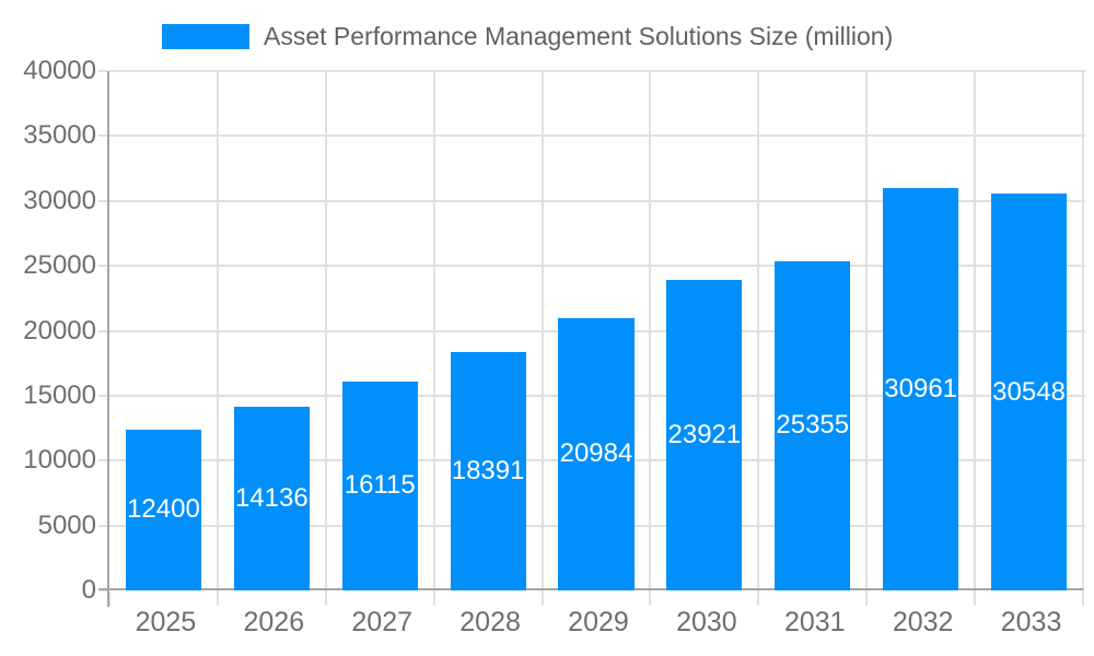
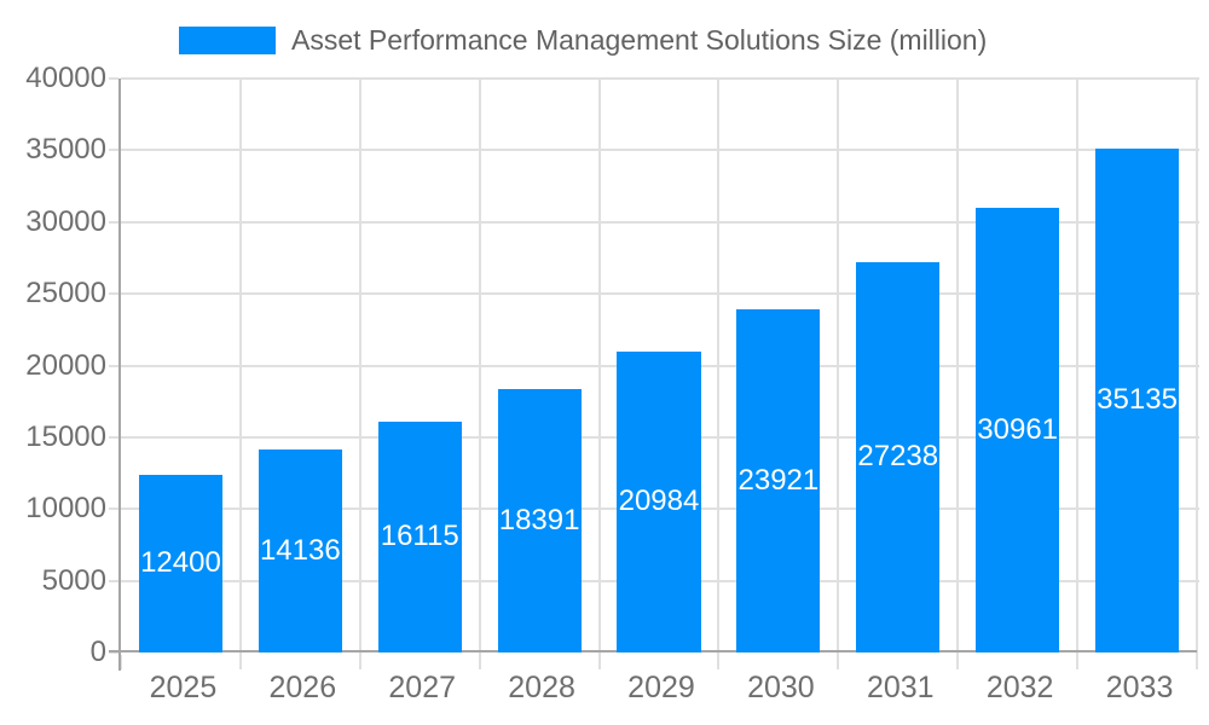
2031: 25355 -> 27238
2033: 30548 -> 35135
